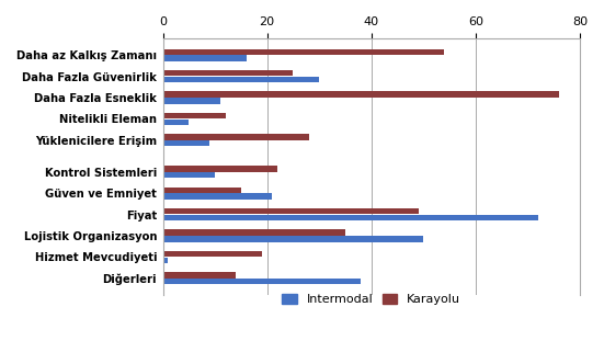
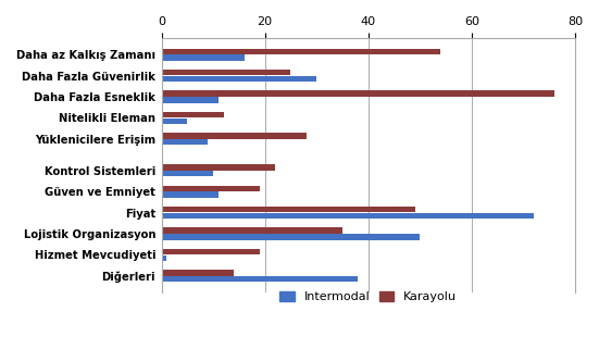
Karayolu/Güven ve Emniyet: 15 -> 19
Intermodal/Güven ve Emniyet: 21 -> 11
